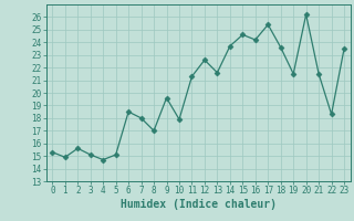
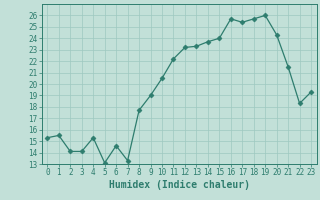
1: 14.9 -> 15.5
2: 15.6 -> 14.1
3: 15.1 -> 14.1
4: 14.7 -> 15.3
5: 15.1 -> 13.1
6: 18.5 -> 14.6
7: 18.0 -> 13.3
8: 17.0 -> 17.7
9: 19.6 -> 19.0
10: 17.9 -> 20.5
11: 21.3 -> 22.2
12: 22.6 -> 23.2
13: 21.6 -> 23.3
15: 24.6 -> 24.0
16: 24.2 -> 25.7
18: 23.6 -> 25.7
19: 21.5 -> 26.0
20: 26.2 -> 24.3
23: 23.5 -> 19.3
